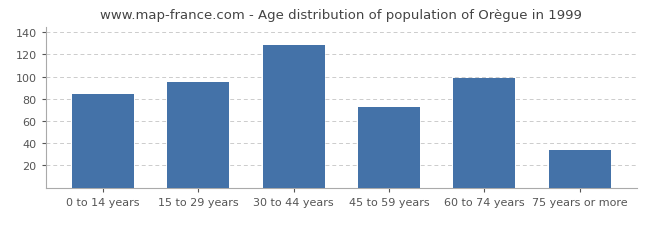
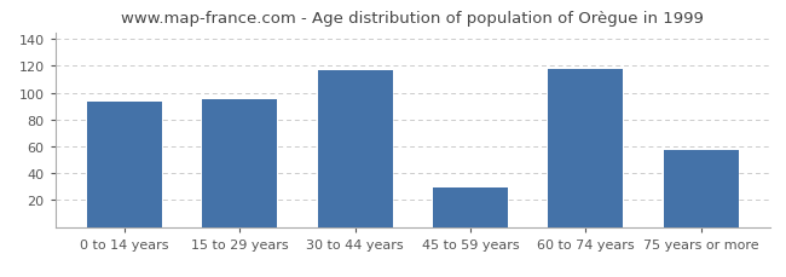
0 to 14 years: 84 -> 93
30 to 44 years: 128 -> 117
45 to 59 years: 73 -> 29
60 to 74 years: 99 -> 118
75 years or more: 34 -> 57
